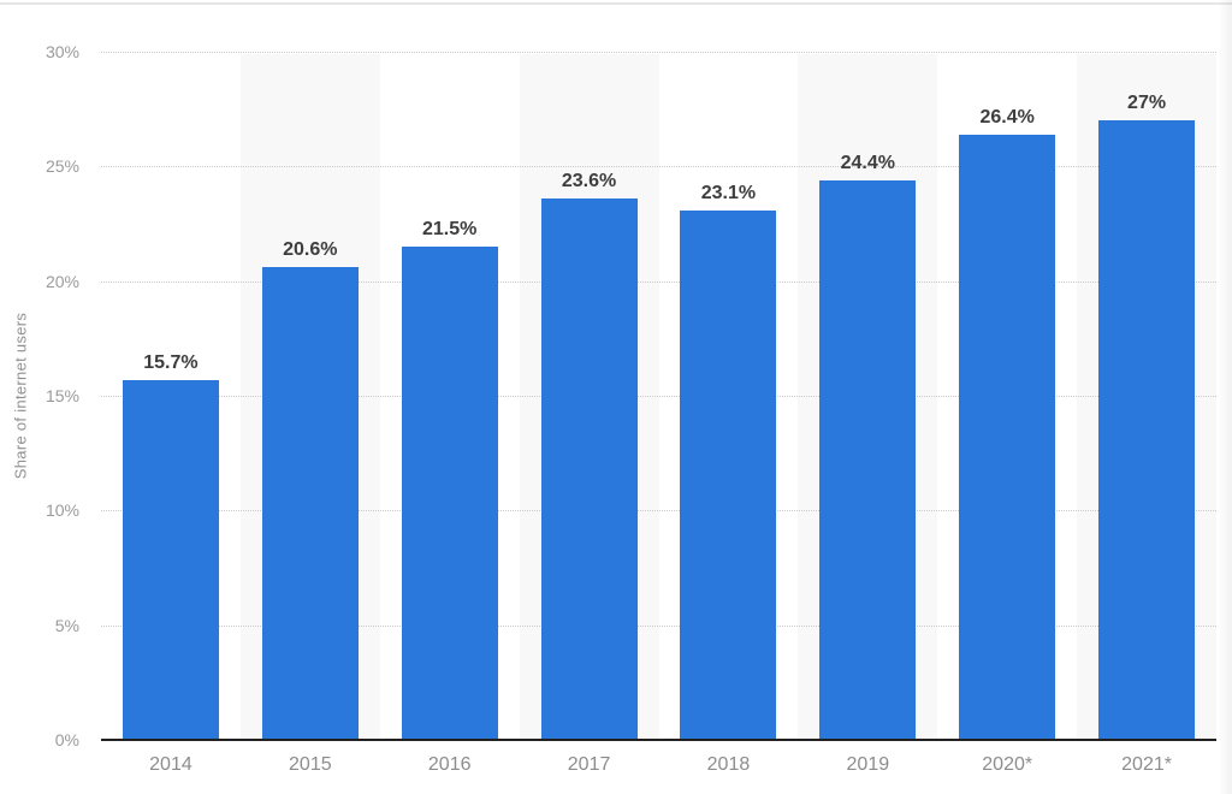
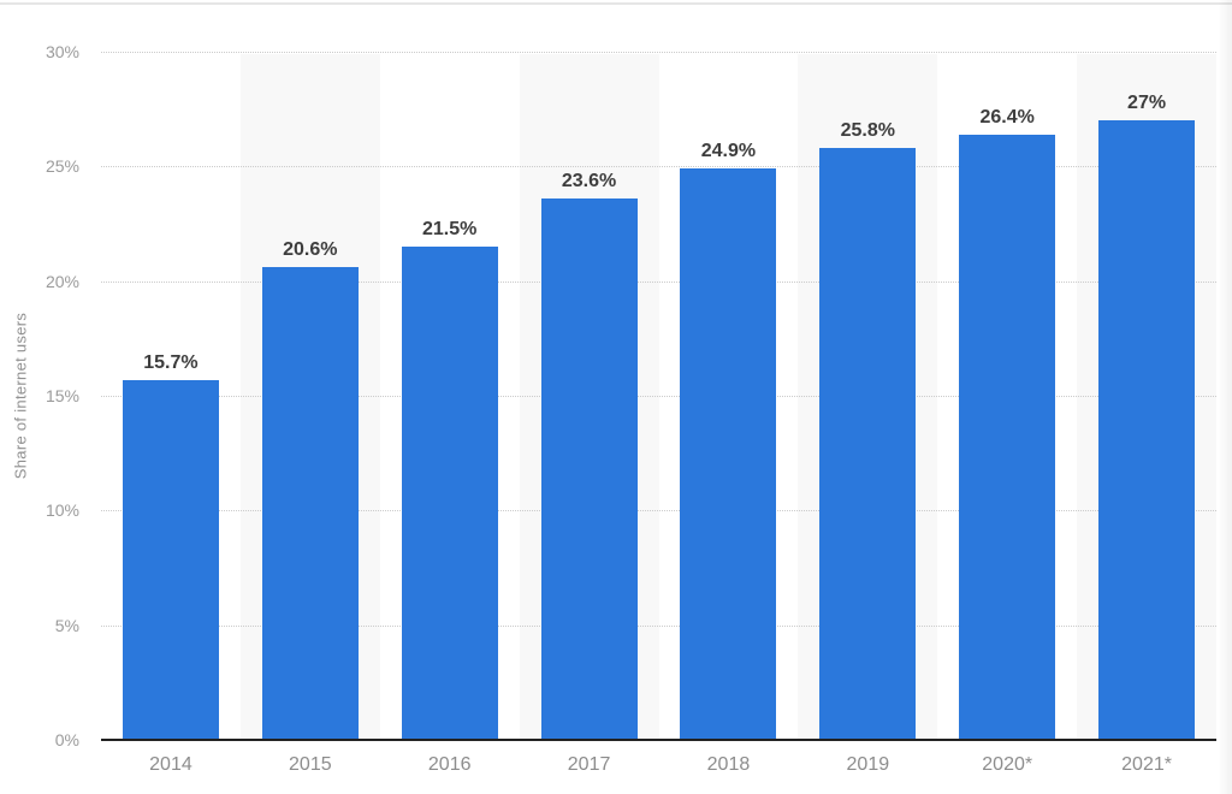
2018: 23.1% -> 24.9%
2019: 24.4% -> 25.8%
